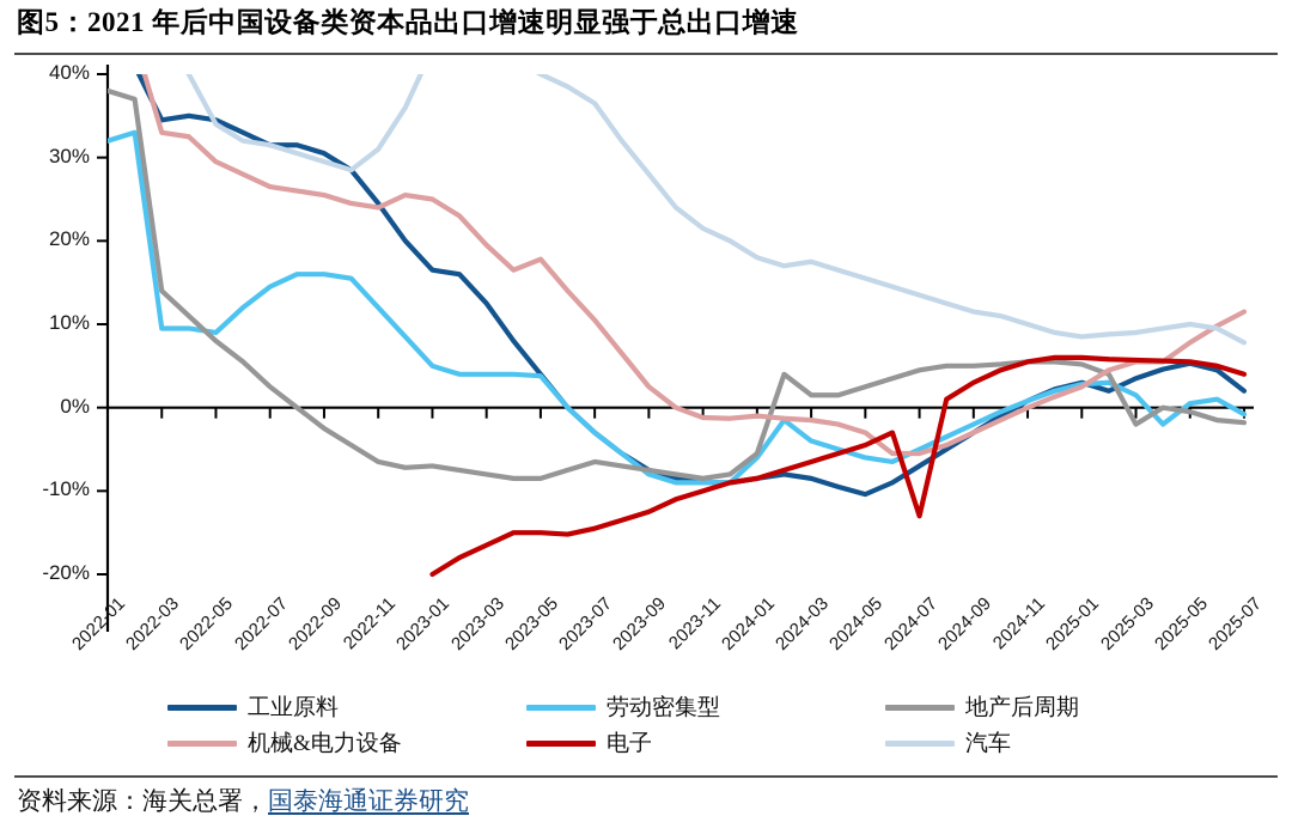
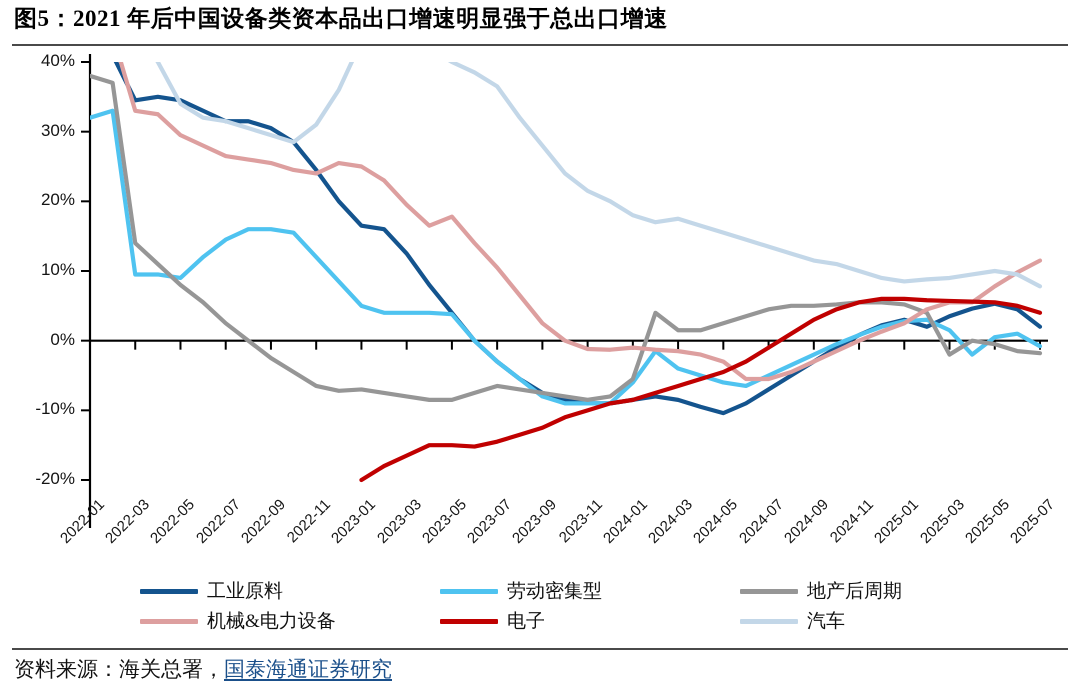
电子/2024-07: -13% -> -1%
